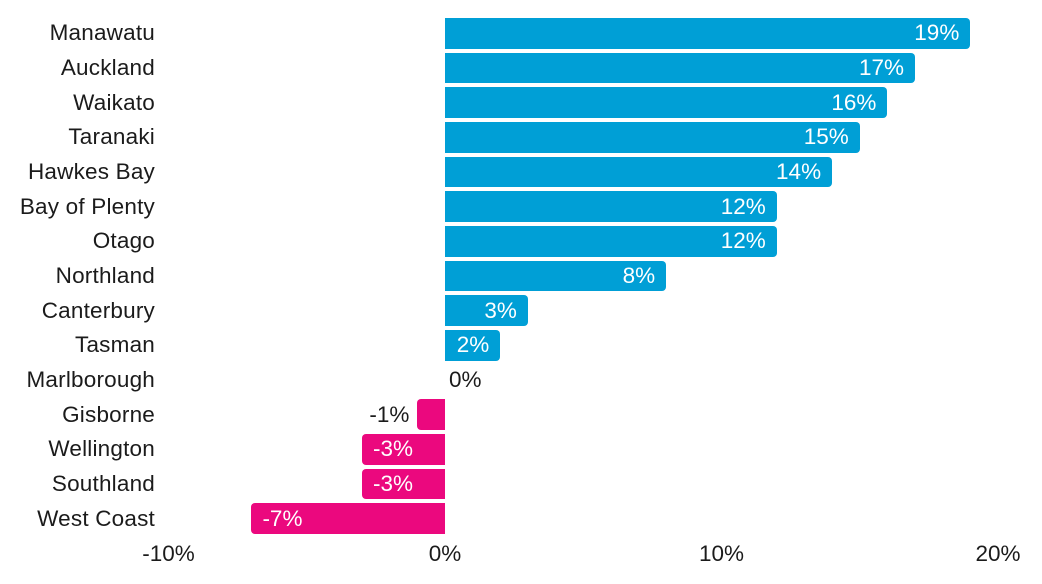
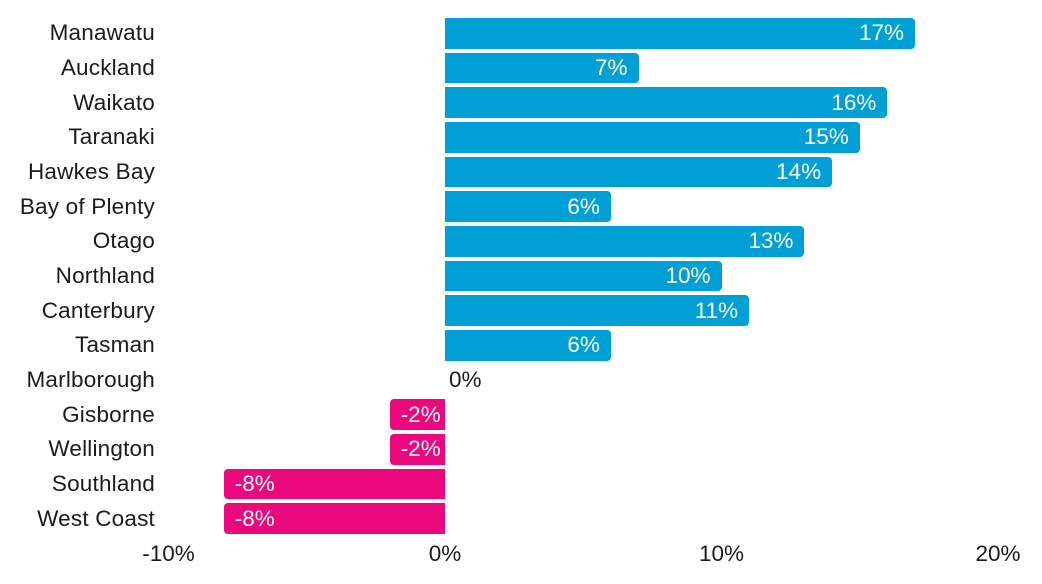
Manawatu: 19% -> 17%
Auckland: 17% -> 7%
Bay of Plenty: 12% -> 6%
Otago: 12% -> 13%
Northland: 8% -> 10%
Canterbury: 3% -> 11%
Tasman: 2% -> 6%
Gisborne: -1% -> -2%
Wellington: -3% -> -2%
Southland: -3% -> -8%
West Coast: -7% -> -8%
